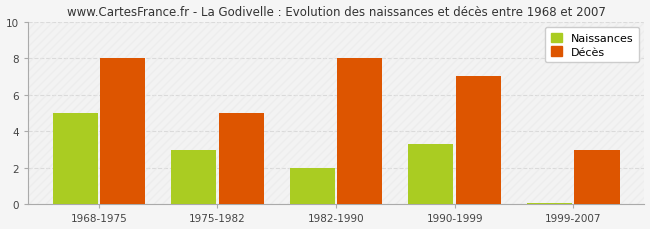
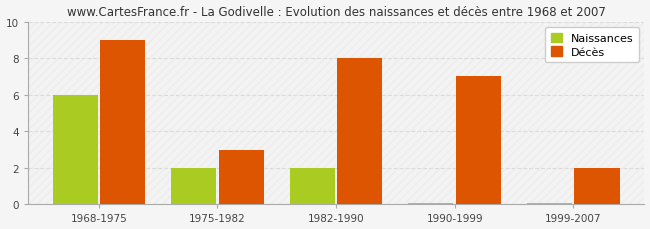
Naissances/1968-1975: 5.0 -> 6.0
Décès/1968-1975: 8 -> 9
Naissances/1975-1982: 3.0 -> 2.0
Décès/1975-1982: 5 -> 3
Naissances/1990-1999: 3.3 -> 0.1
Décès/1999-2007: 3 -> 2
